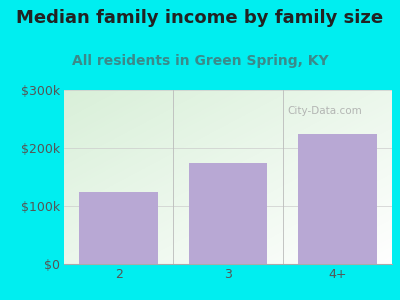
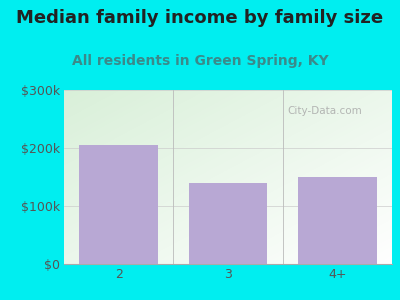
2: $125k -> $206k
3: $175k -> $140k
4+: $225k -> $150k
